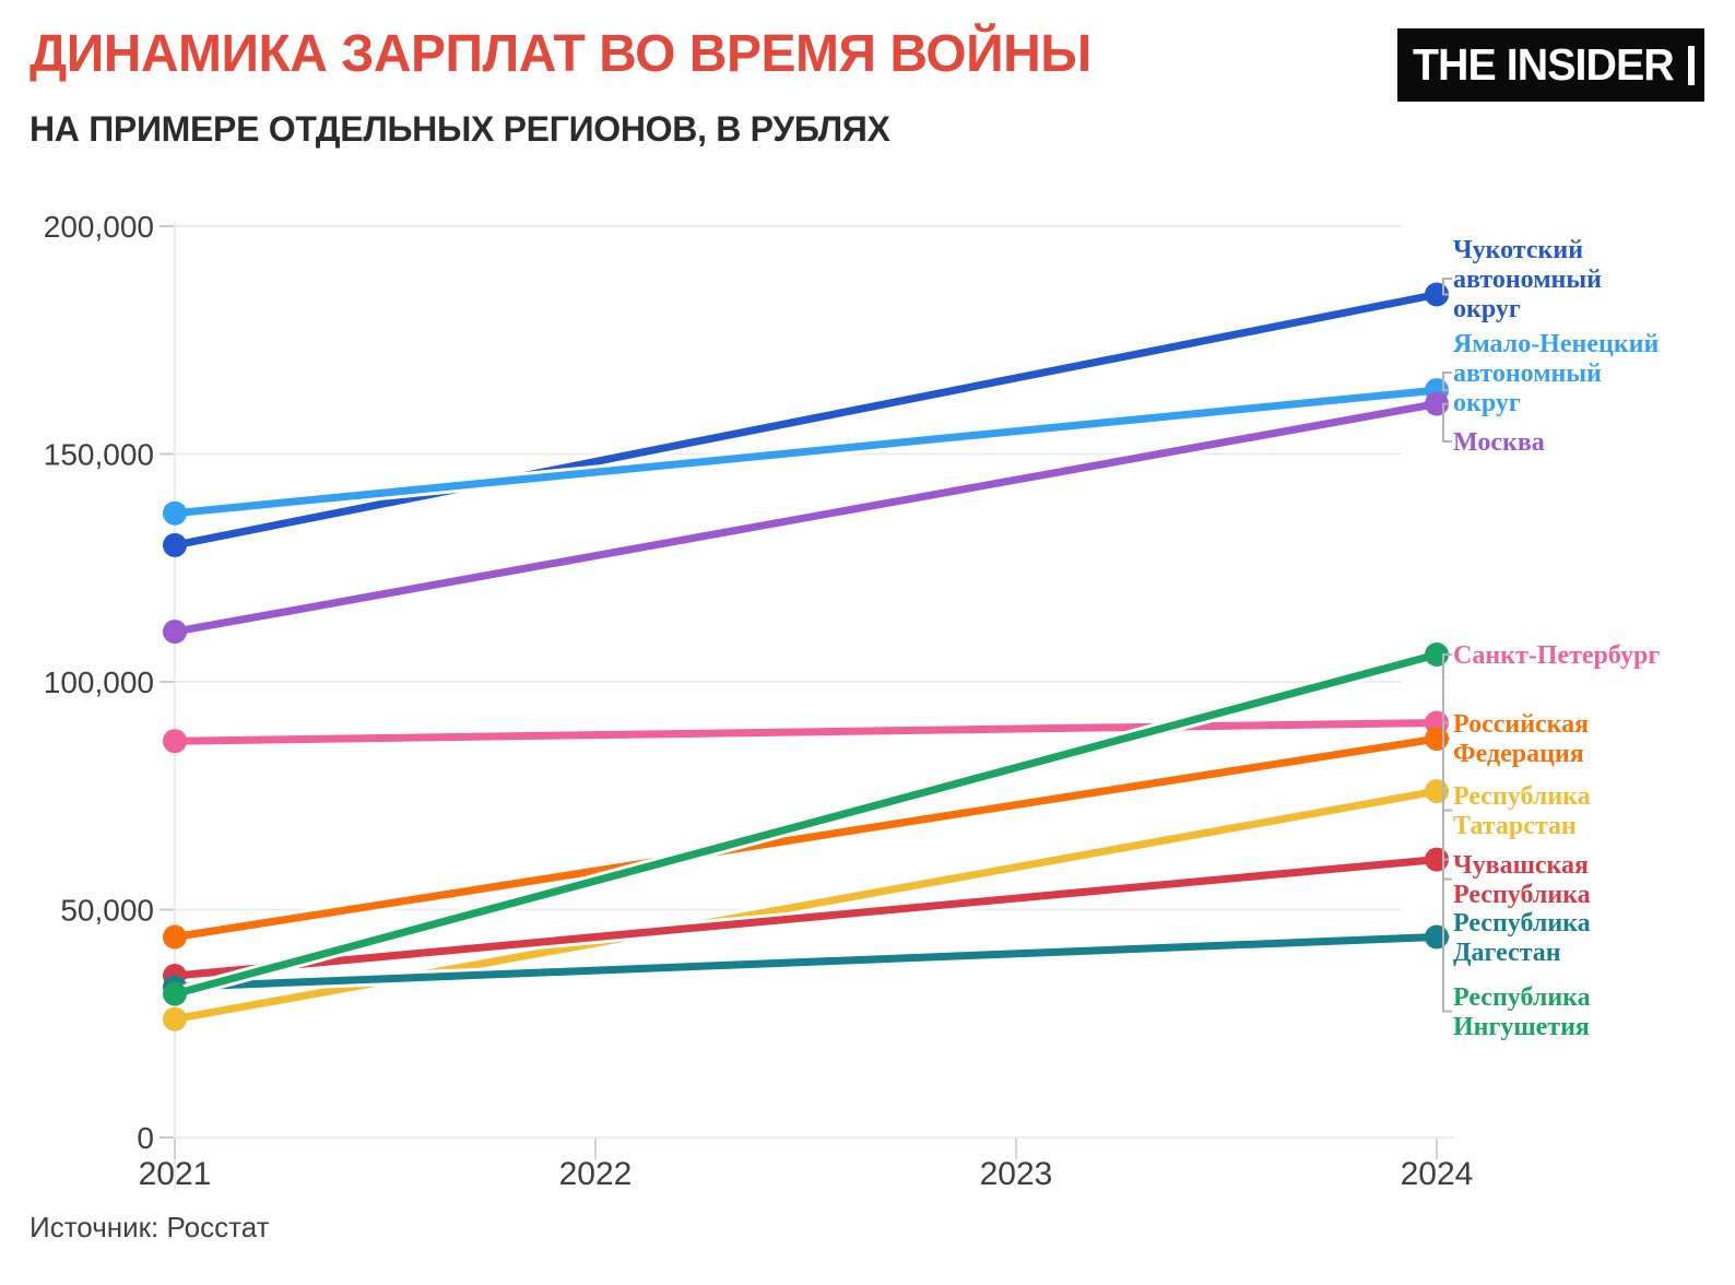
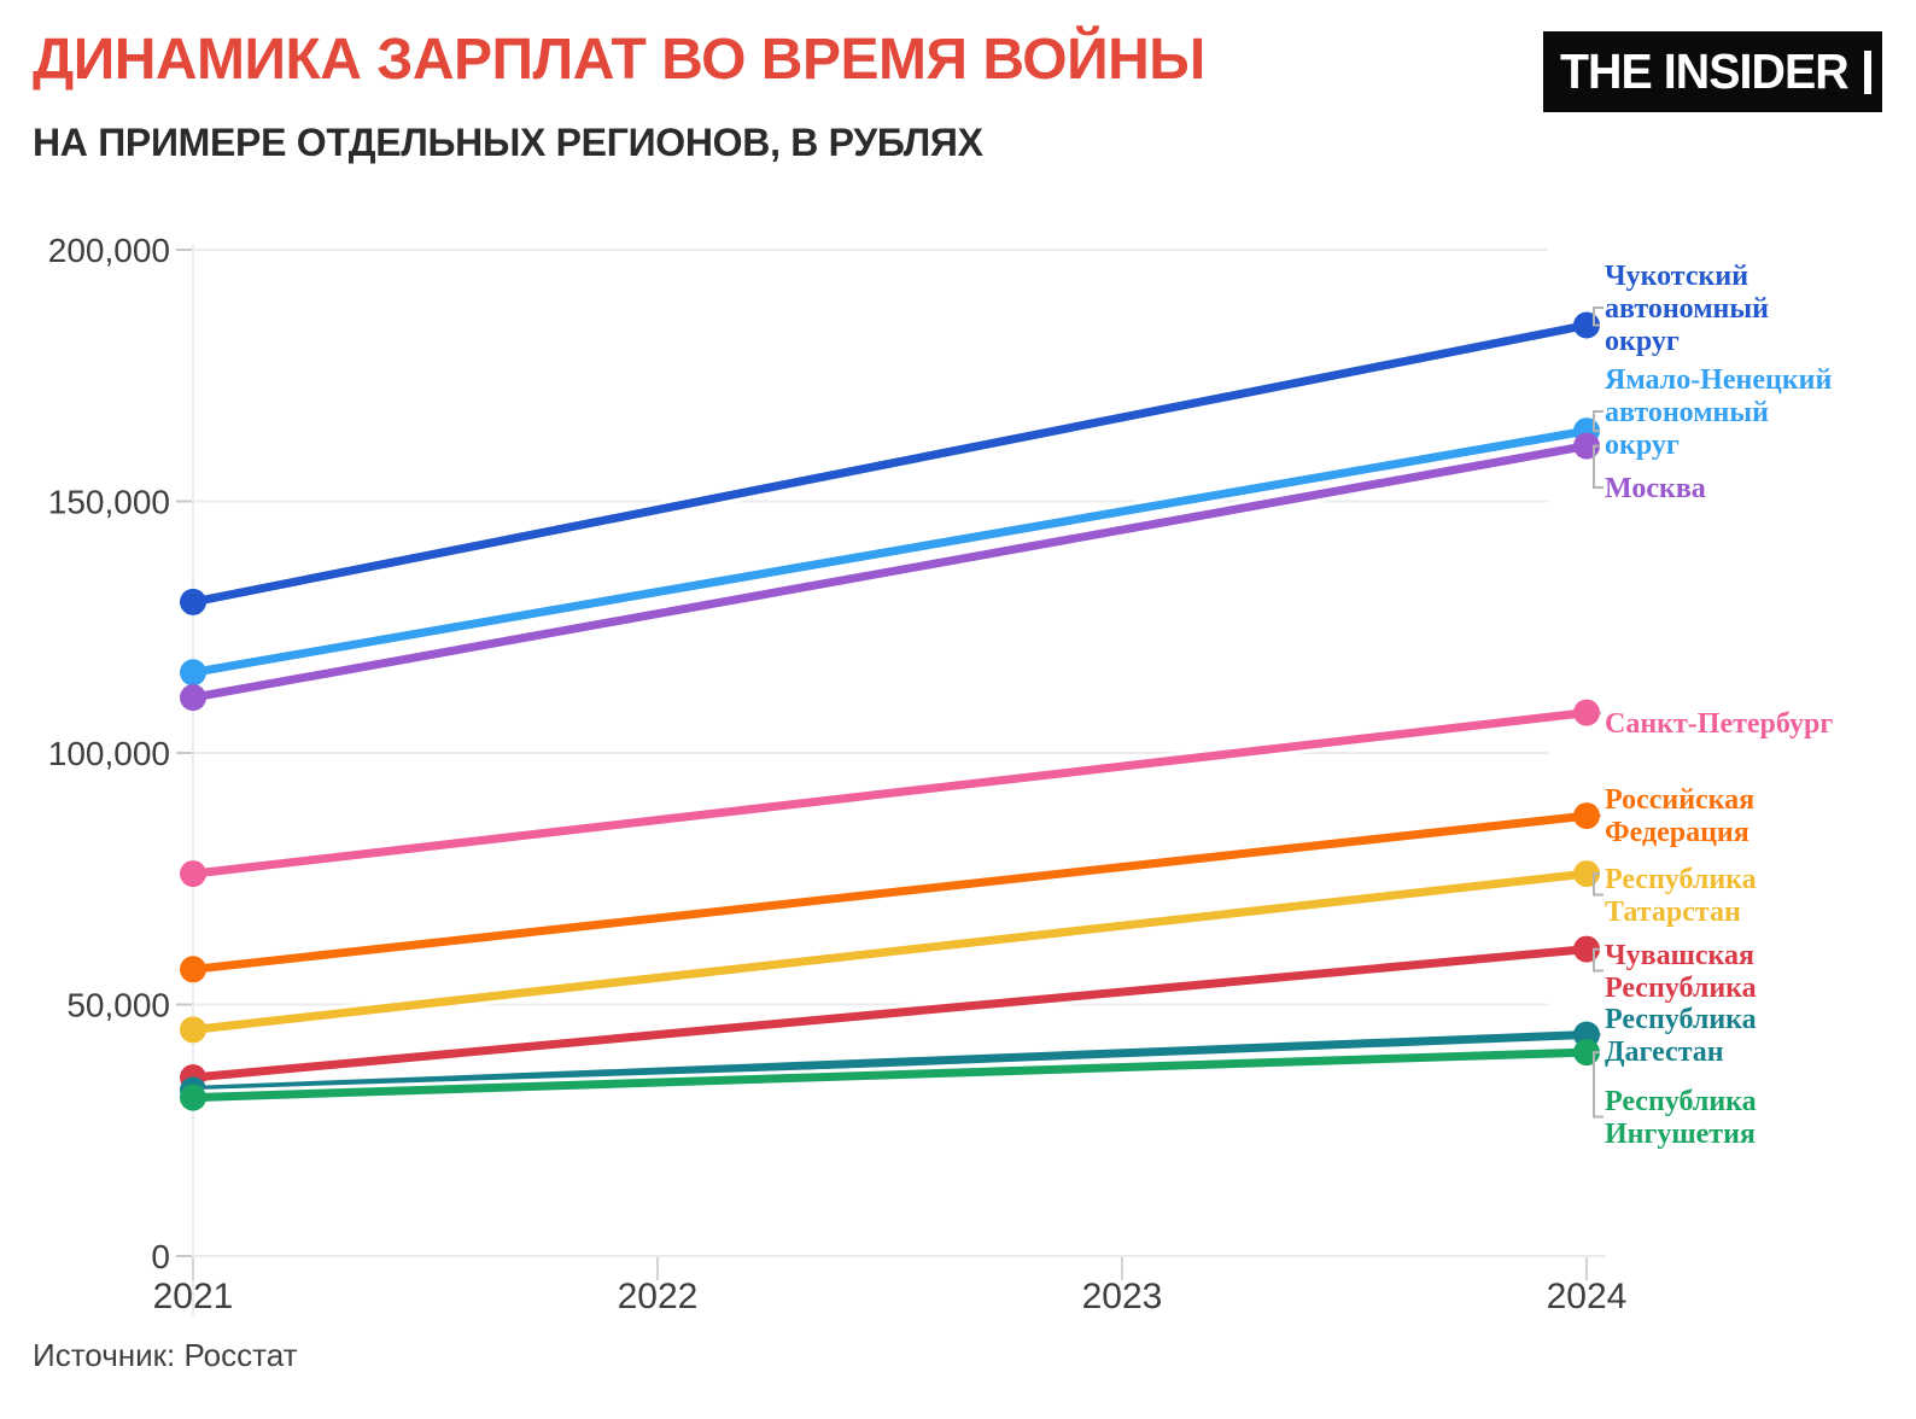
Ямало-Ненецкий автономный округ/2021: 137000 -> 116000
Санкт-Петербург/2021: 87000 -> 76000
Российская Федерация/2021: 44000 -> 57000
Республика Татарстан/2021: 26000 -> 45000
Санкт-Петербург/2024: 91000 -> 108000
Республика Ингушетия/2024: 106000 -> 40000
